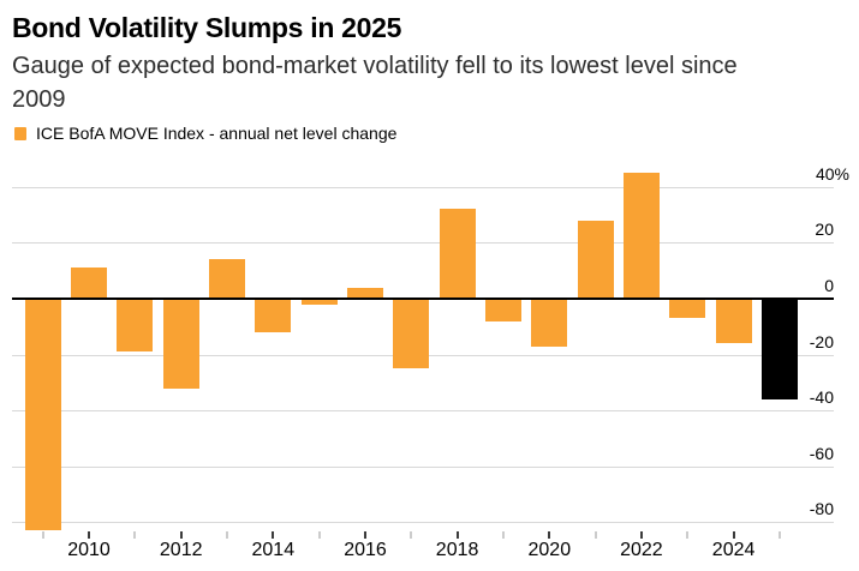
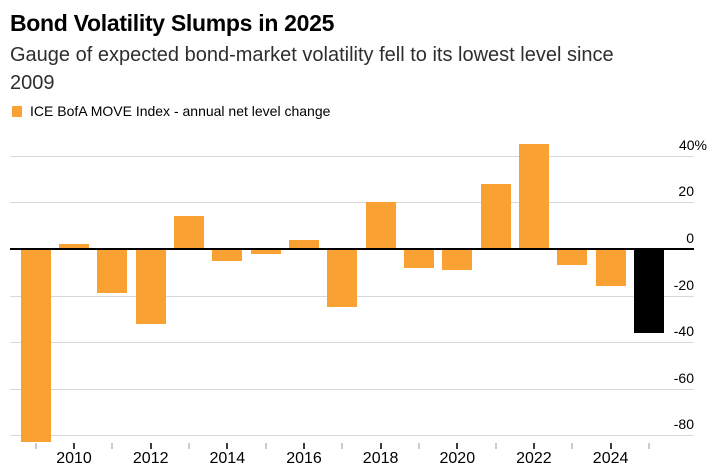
2010: 11 -> 2
2014: -12 -> -5
2018: 32 -> 20
2020: -17 -> -9
